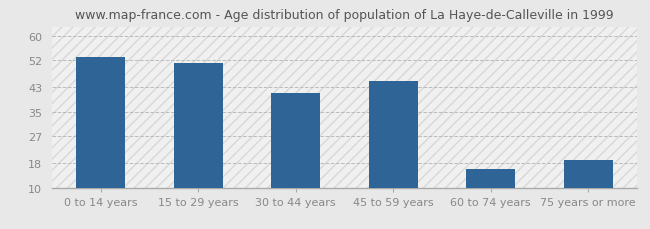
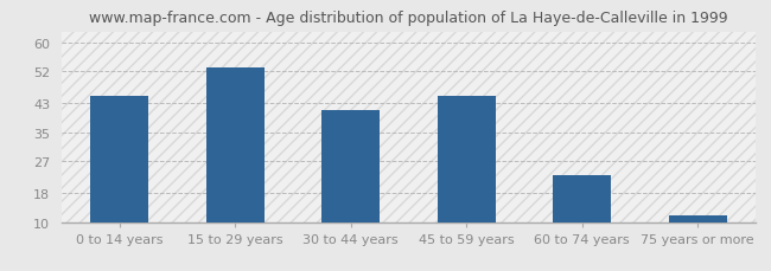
0 to 14 years: 53 -> 45
15 to 29 years: 51 -> 53
60 to 74 years: 16 -> 23
75 years or more: 19 -> 12
